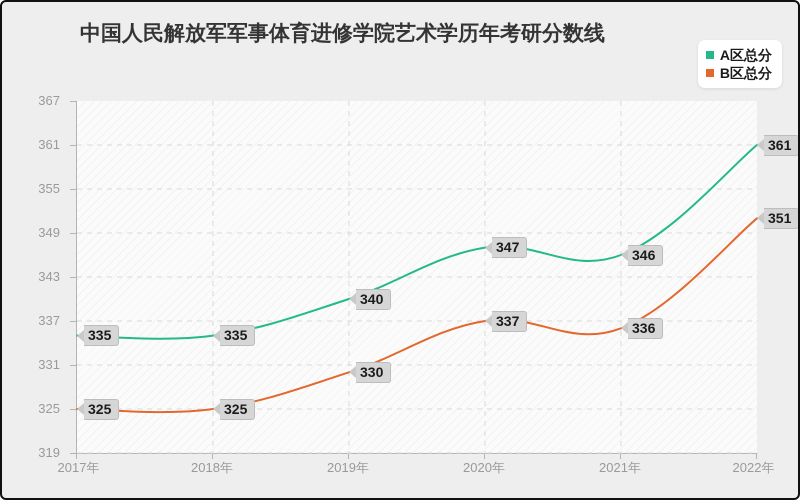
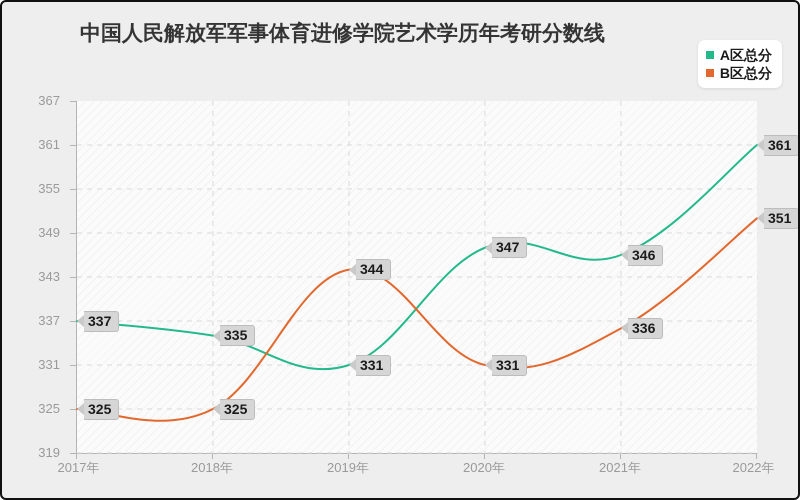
A区总分/2017年: 335 -> 337
A区总分/2019年: 340 -> 331
B区总分/2019年: 330 -> 344
B区总分/2020年: 337 -> 331
